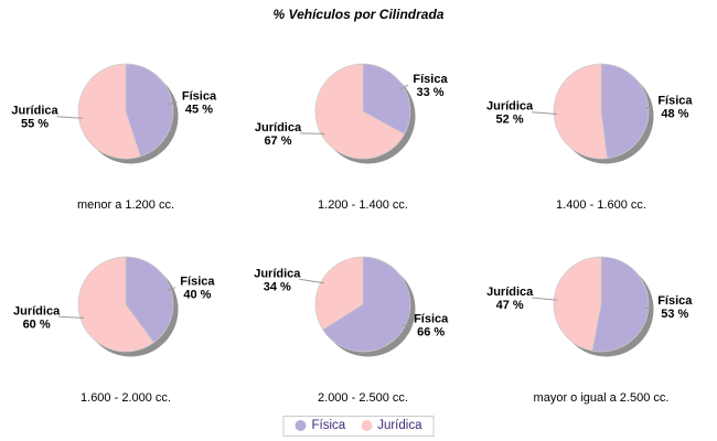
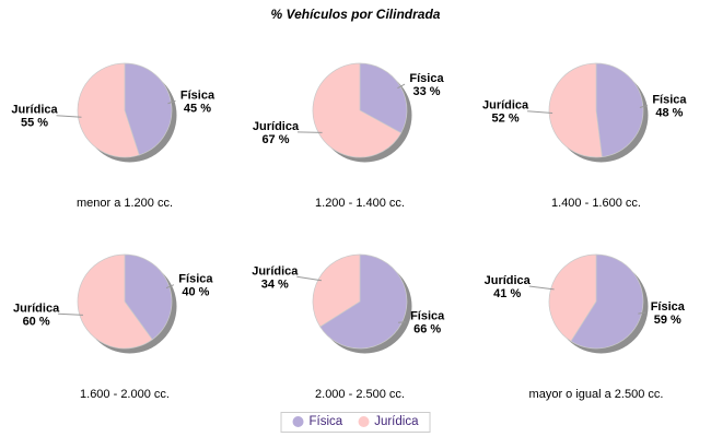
mayor o igual a 2.500 cc./Física: 53 -> 59
mayor o igual a 2.500 cc./Jurídica: 47 -> 41
